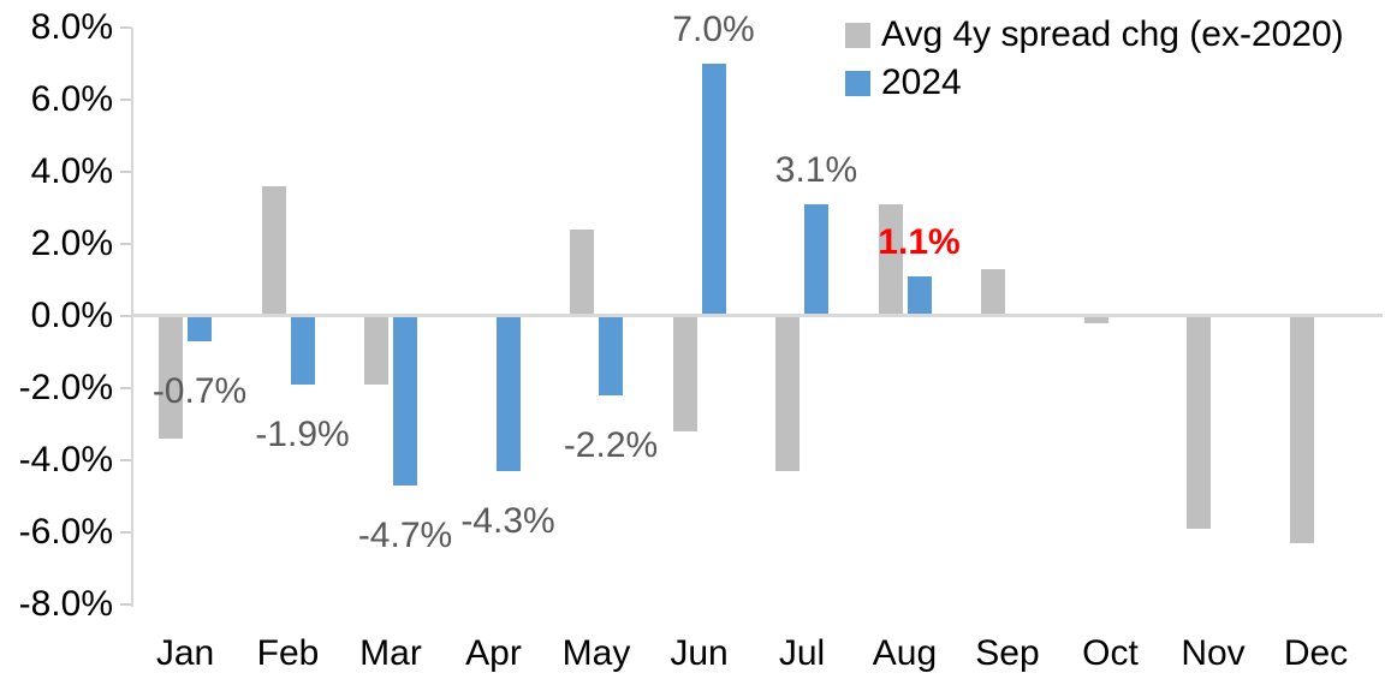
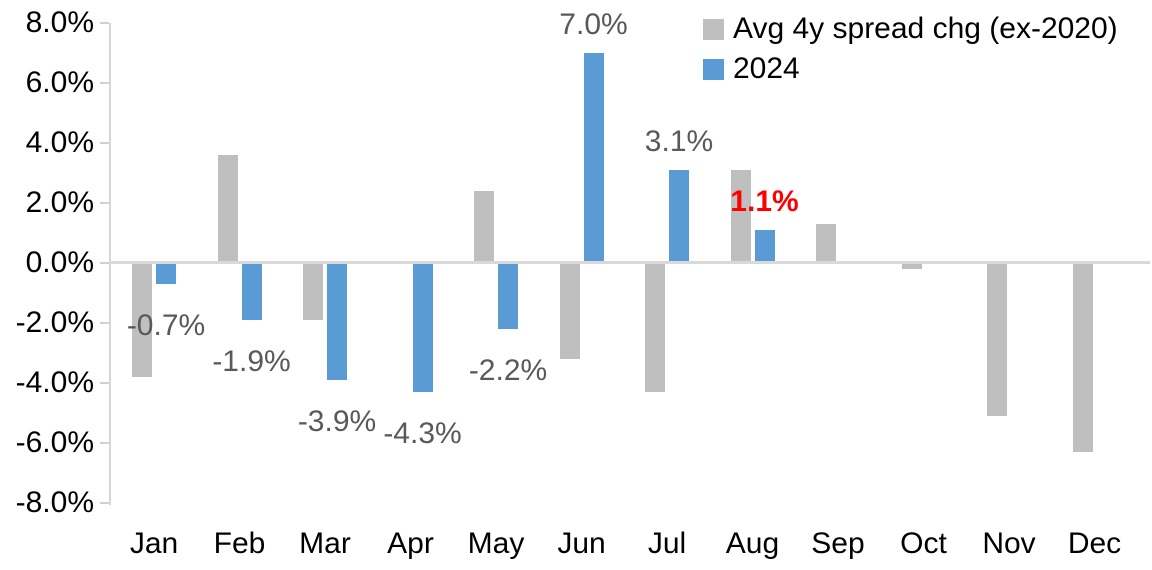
Avg 4y spread chg (ex-2020)/Jan: -3.4% -> -3.8%
2024/Mar: -4.7% -> -3.9%
Avg 4y spread chg (ex-2020)/Nov: -5.9% -> -5.1%
